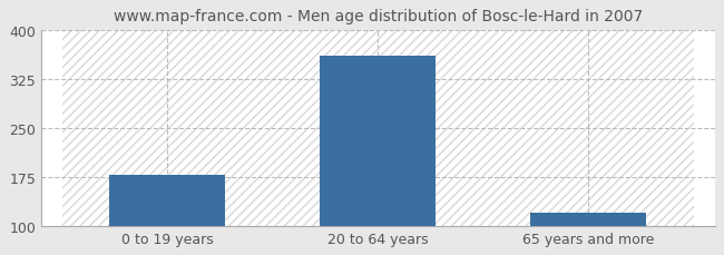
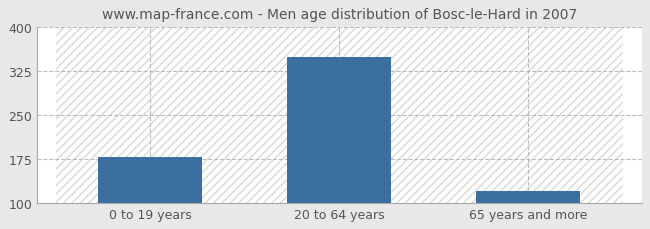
20 to 64 years: 360 -> 348
